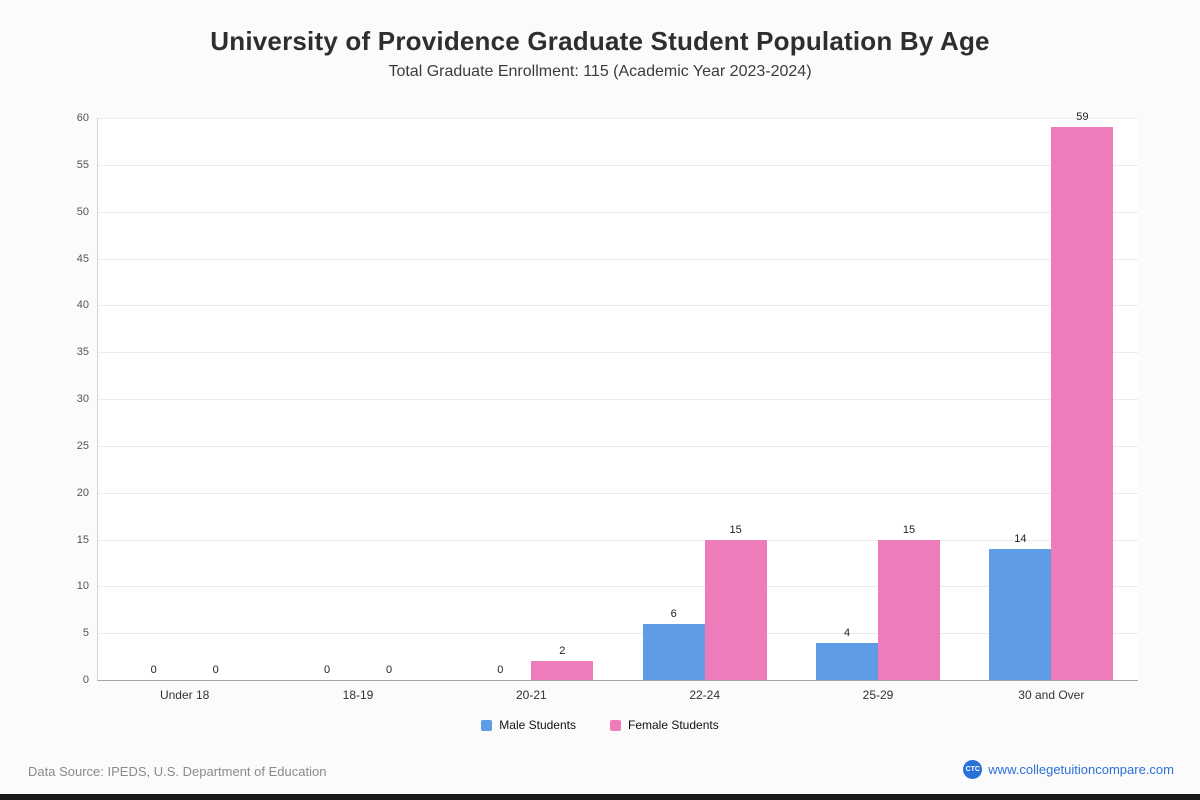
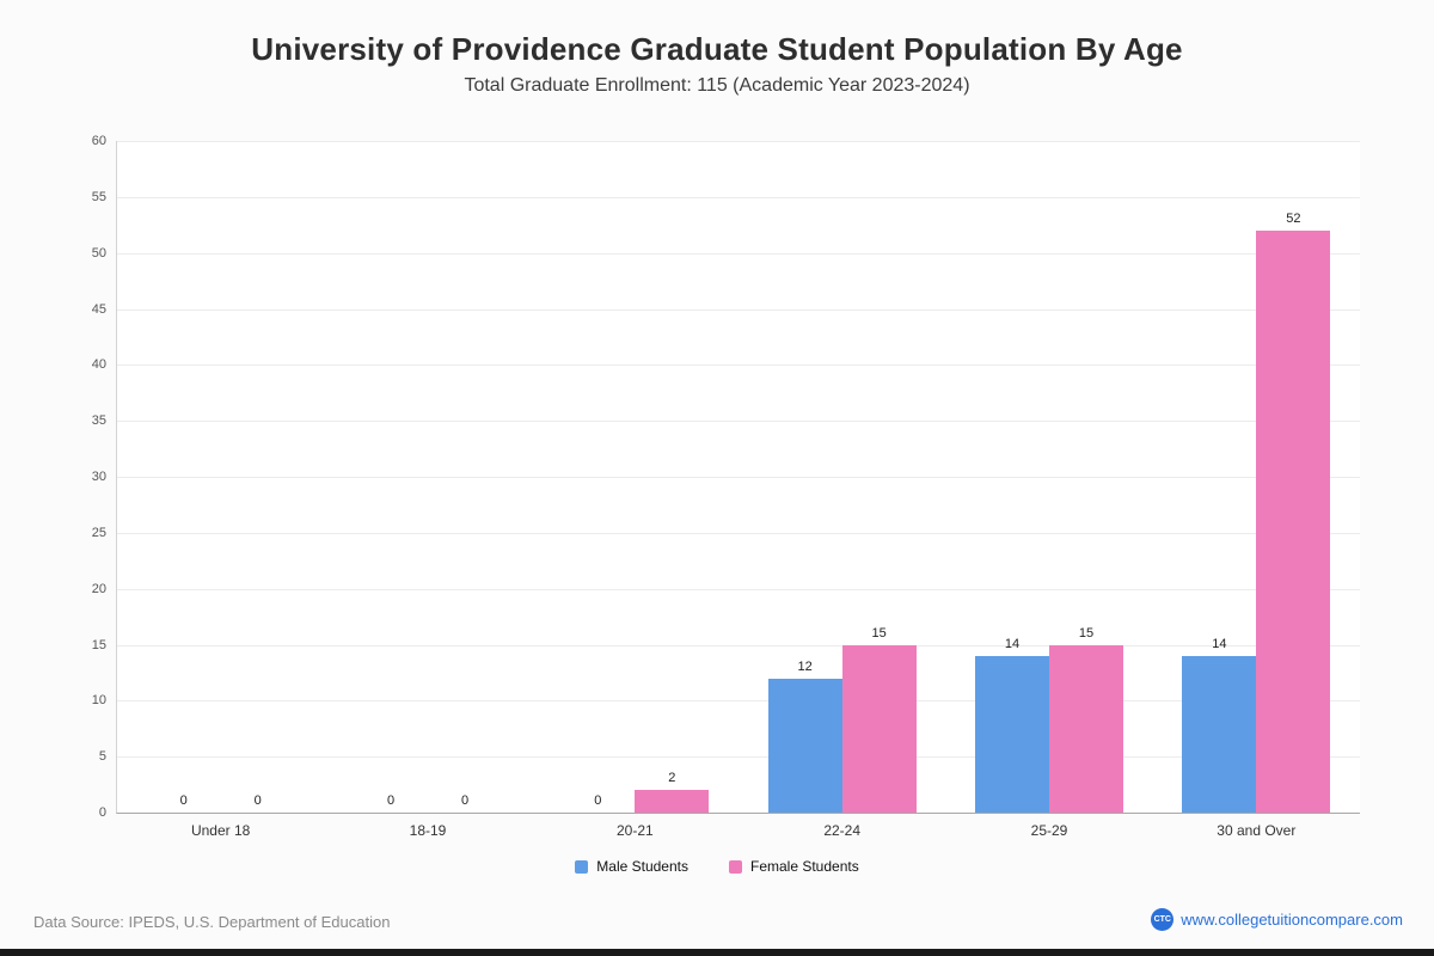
Male Students/22-24: 6 -> 12
Male Students/25-29: 4 -> 14
Female Students/30 and Over: 59 -> 52
